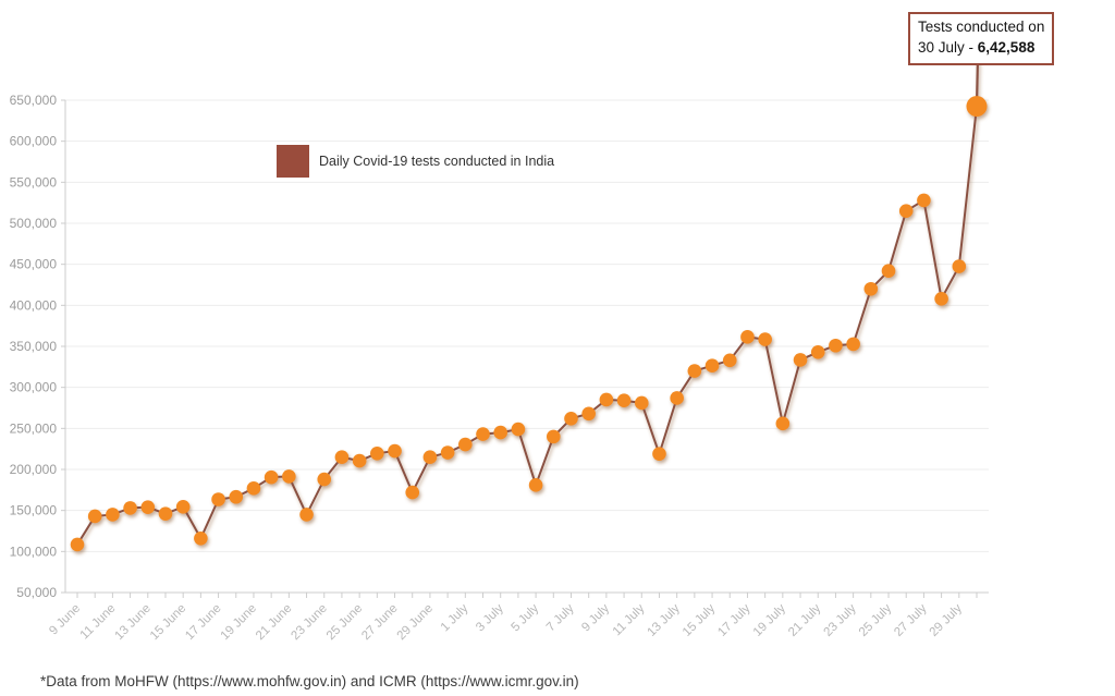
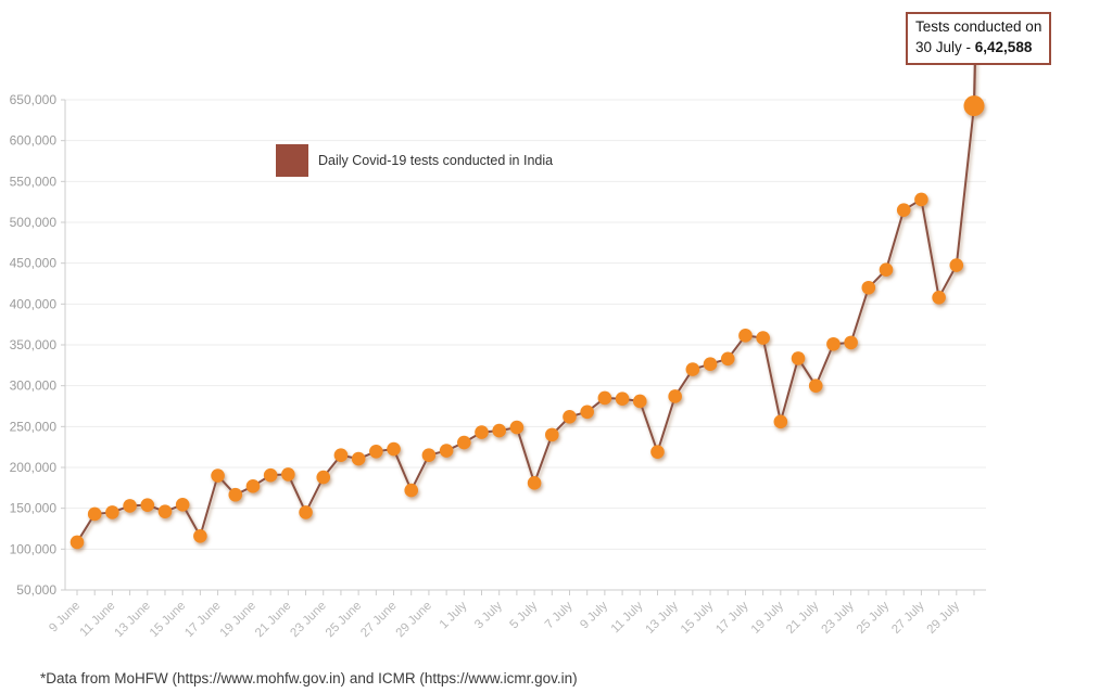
17 June: 160000 -> 190000
21 July: 340000 -> 300000
